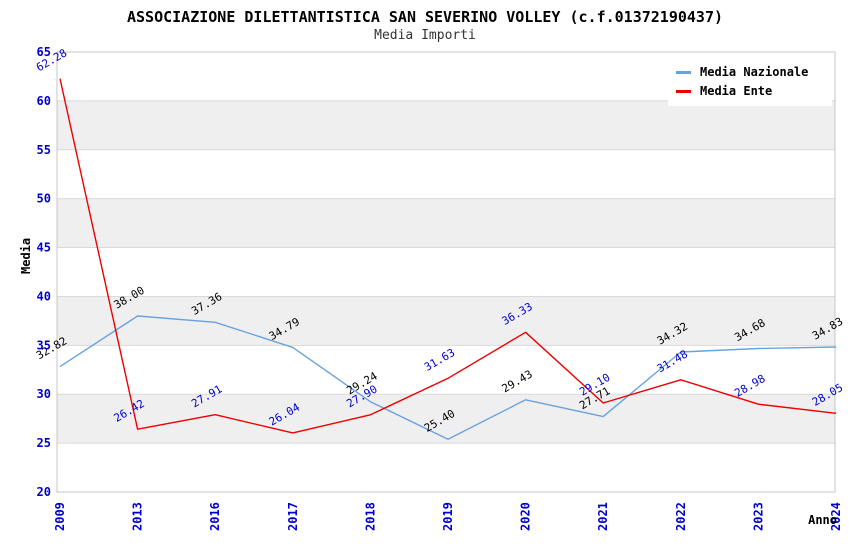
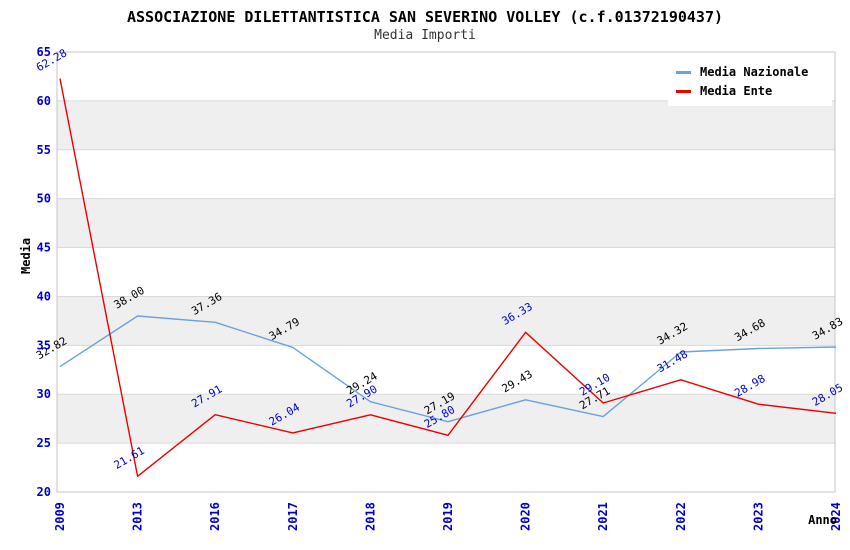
Media Ente/2013: 26.42 -> 21.61
Media Nazionale/2019: 25.40 -> 27.19
Media Ente/2019: 31.63 -> 25.80
